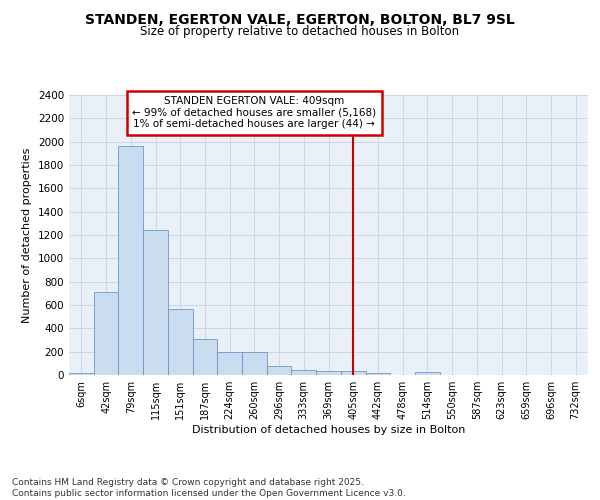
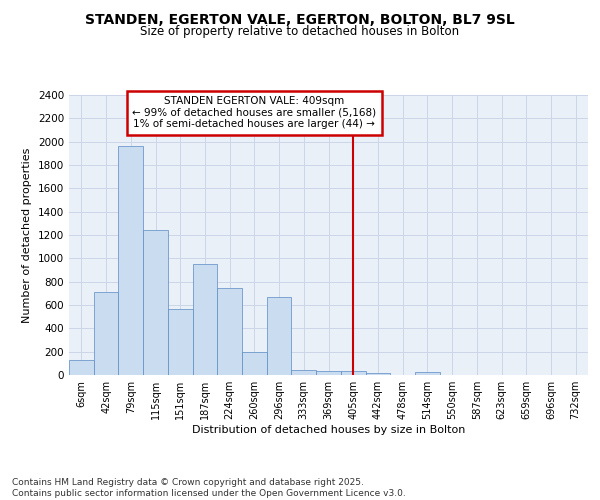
6sqm: 20 -> 130
187sqm: 300 -> 950
224sqm: 200 -> 750
296sqm: 80 -> 670
